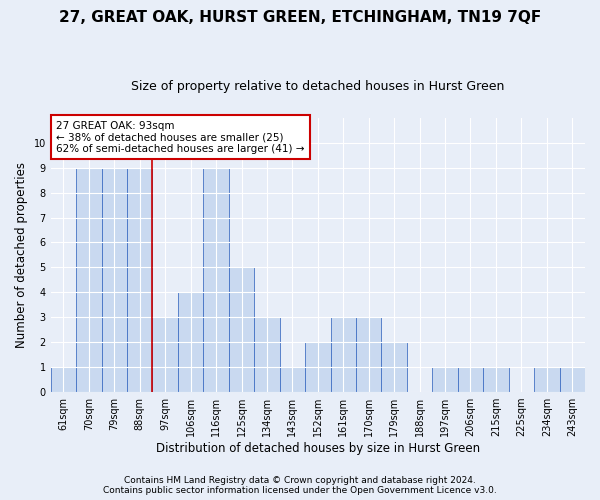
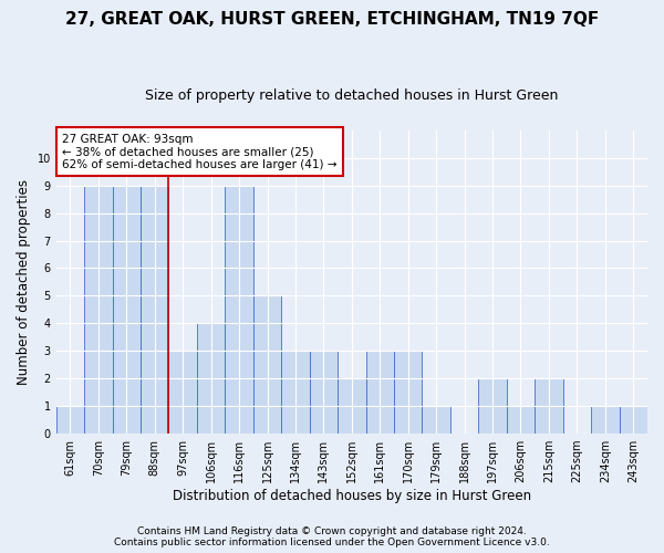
143sqm: 1 -> 3
179sqm: 2 -> 1
197sqm: 1 -> 2
215sqm: 1 -> 2
